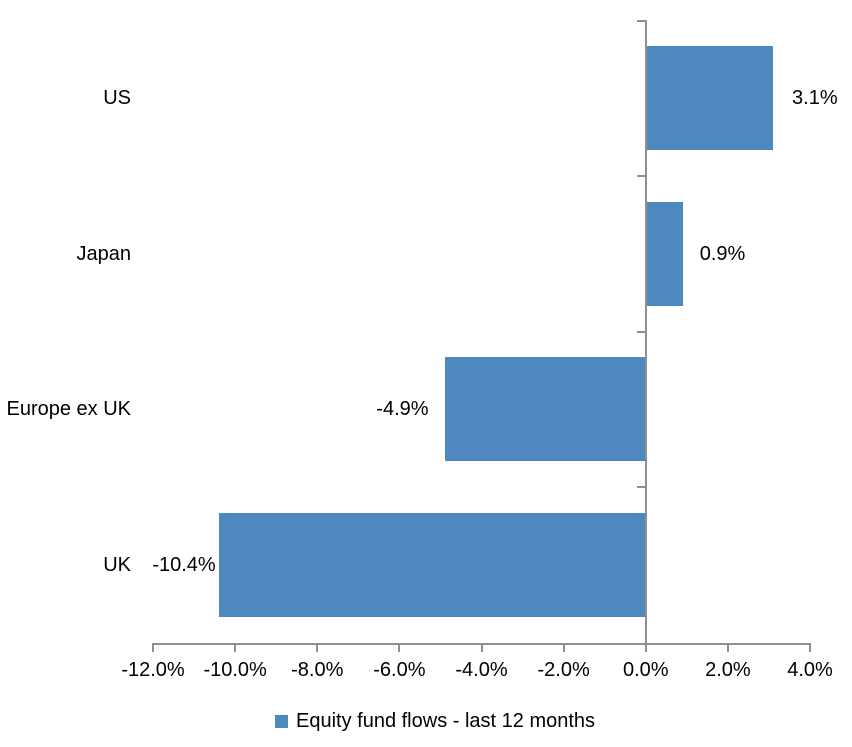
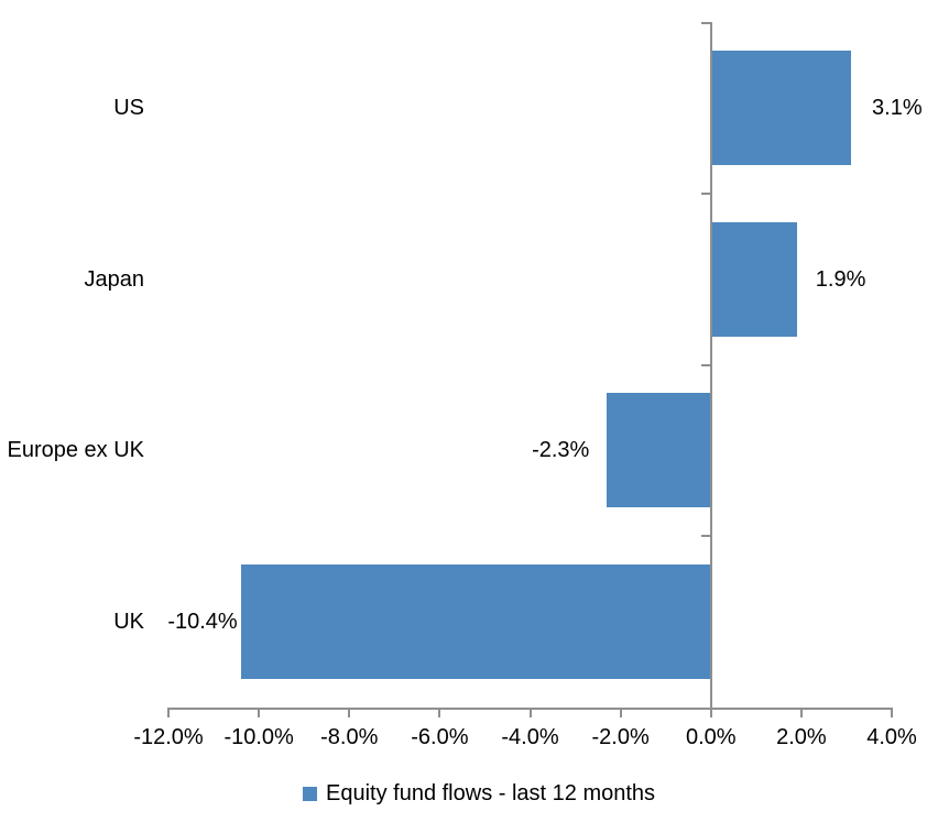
Japan: 0.9% -> 1.9%
Europe ex UK: -4.9% -> -2.3%
